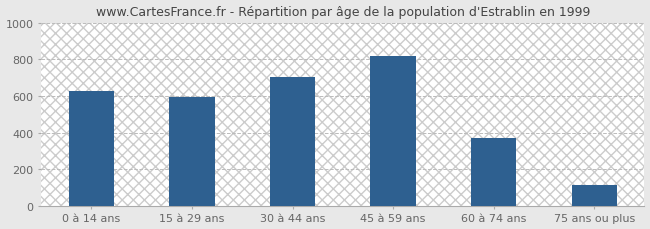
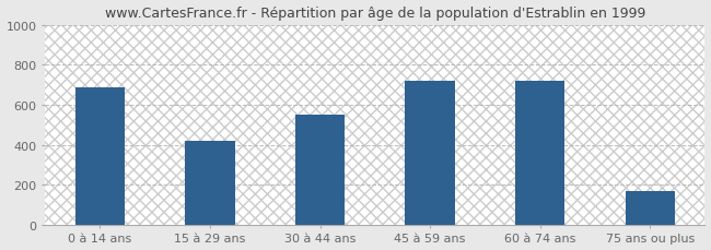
0 à 14 ans: 630 -> 690
15 à 29 ans: 600 -> 420
30 à 44 ans: 710 -> 550
45 à 59 ans: 820 -> 720
60 à 74 ans: 370 -> 720
75 ans ou plus: 110 -> 170
